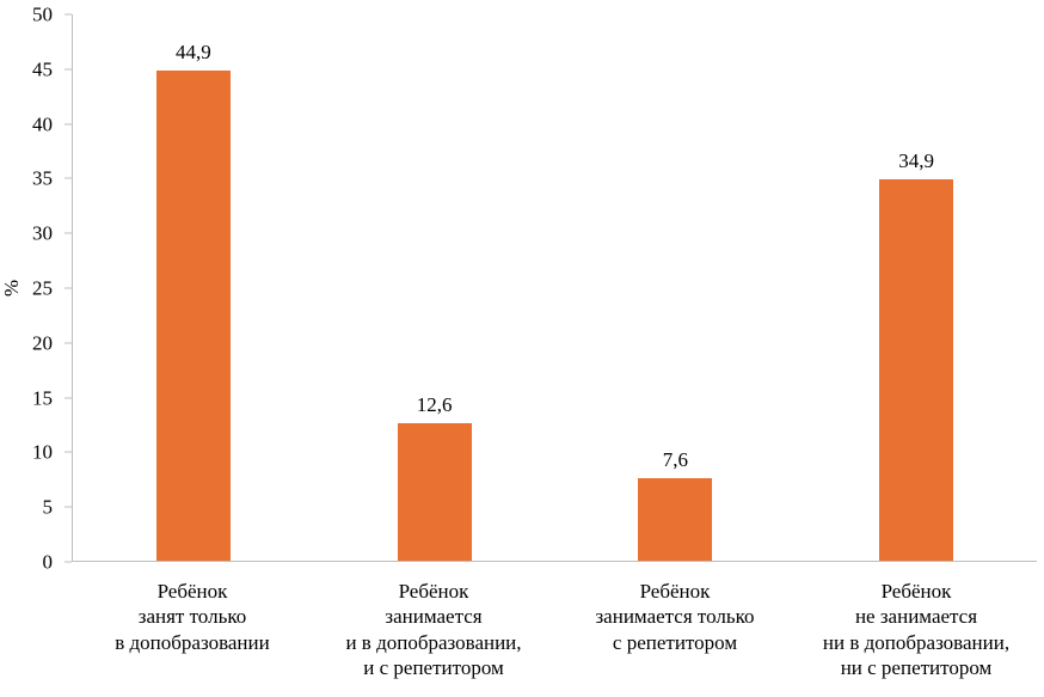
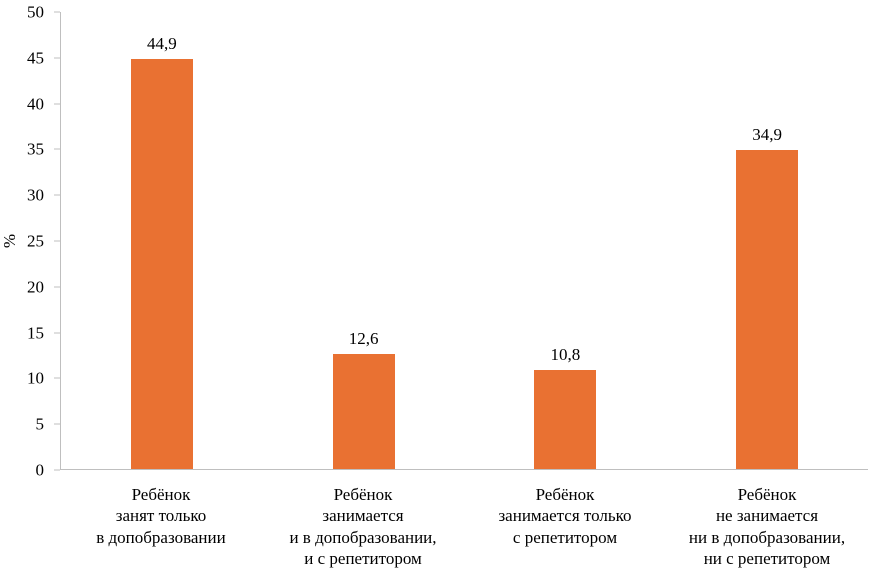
Ребёнок занимается только с репетитором: 7,6 -> 10,8
